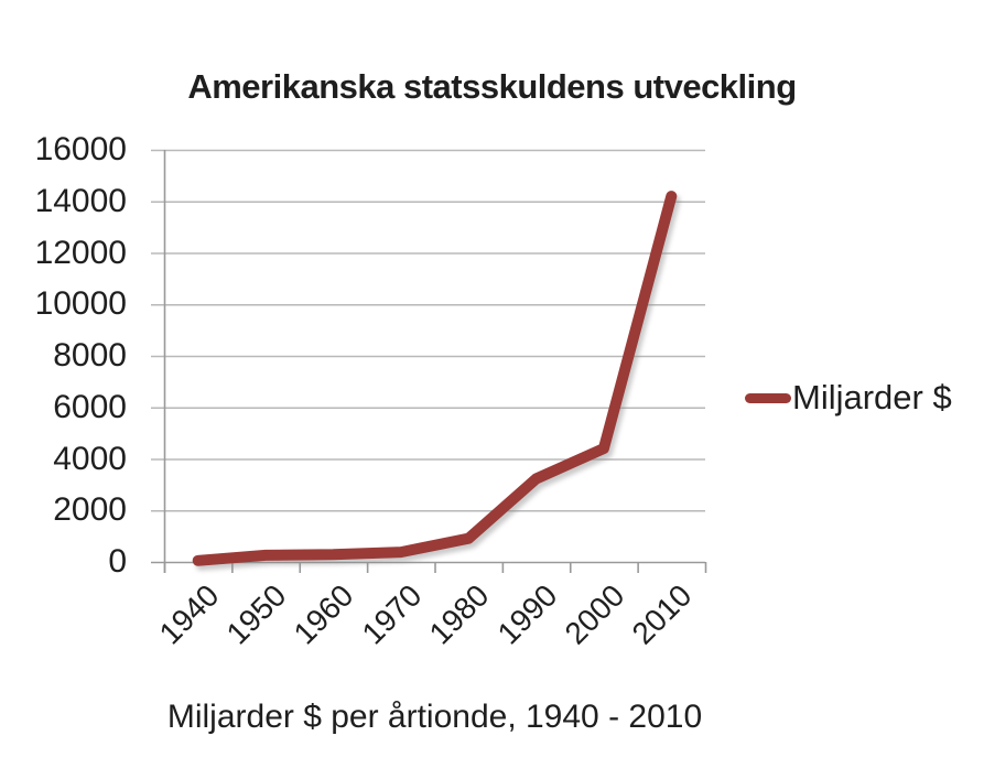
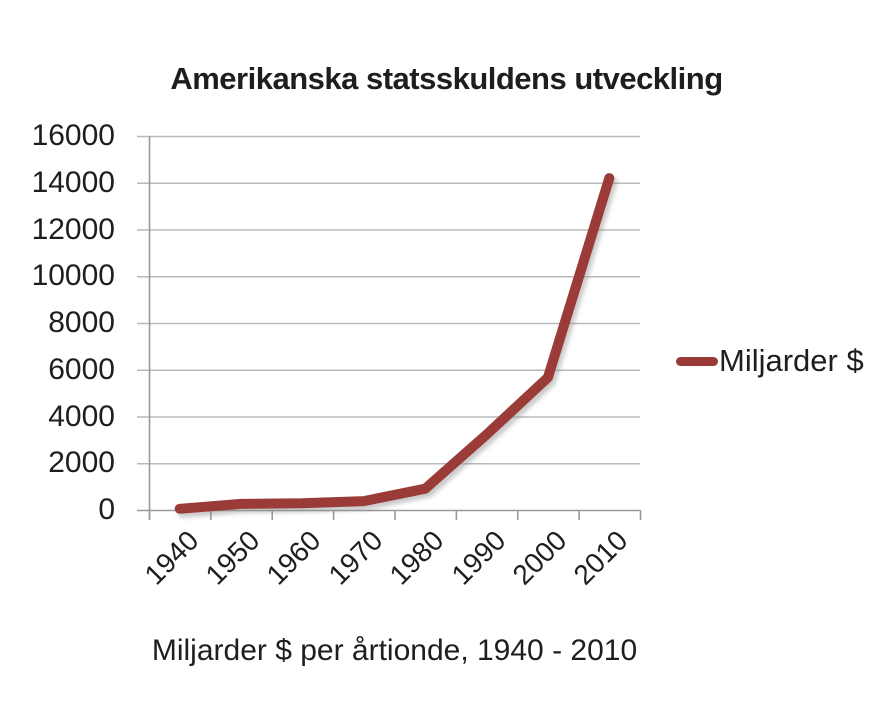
2000: 4400 -> 5700
